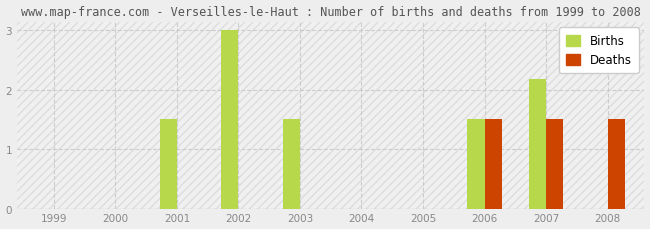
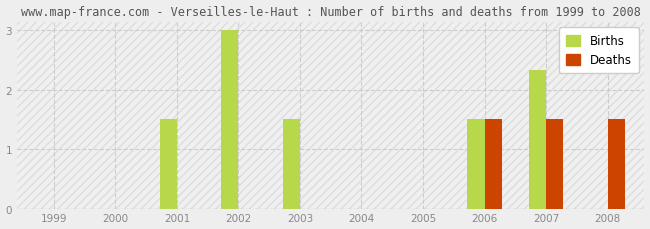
Births/2007: 2.18 -> 2.33
